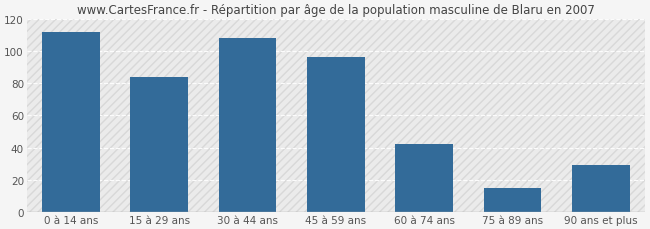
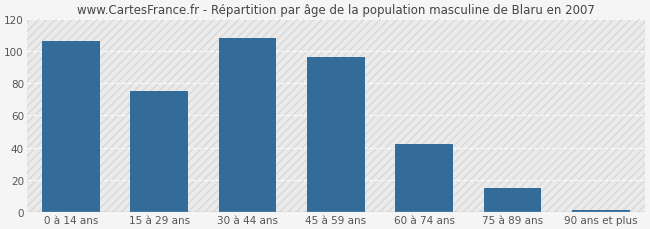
0 à 14 ans: 112 -> 106
15 à 29 ans: 84 -> 75
90 ans et plus: 29 -> 1
